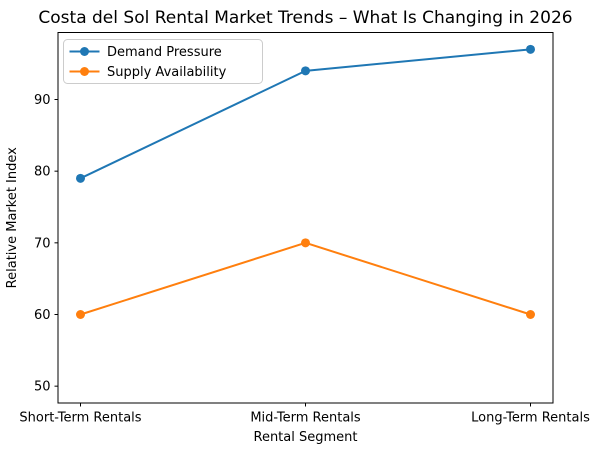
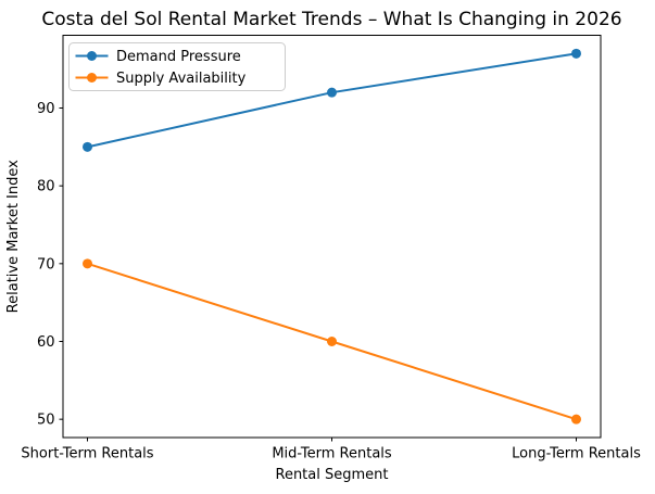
Demand Pressure/Short-Term Rentals: 79 -> 85
Supply Availability/Short-Term Rentals: 60 -> 70
Demand Pressure/Mid-Term Rentals: 94 -> 92
Supply Availability/Mid-Term Rentals: 70 -> 60
Supply Availability/Long-Term Rentals: 60 -> 50
